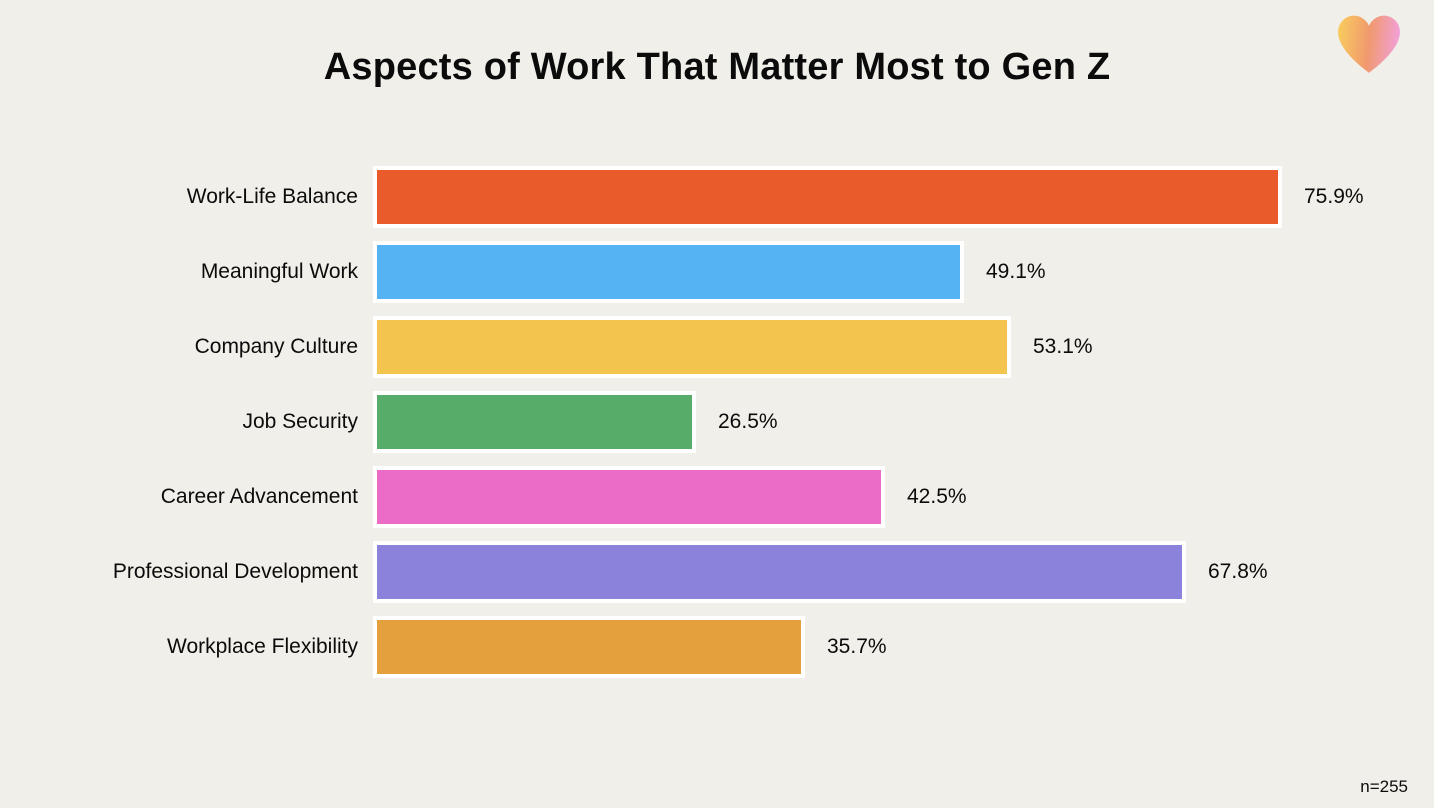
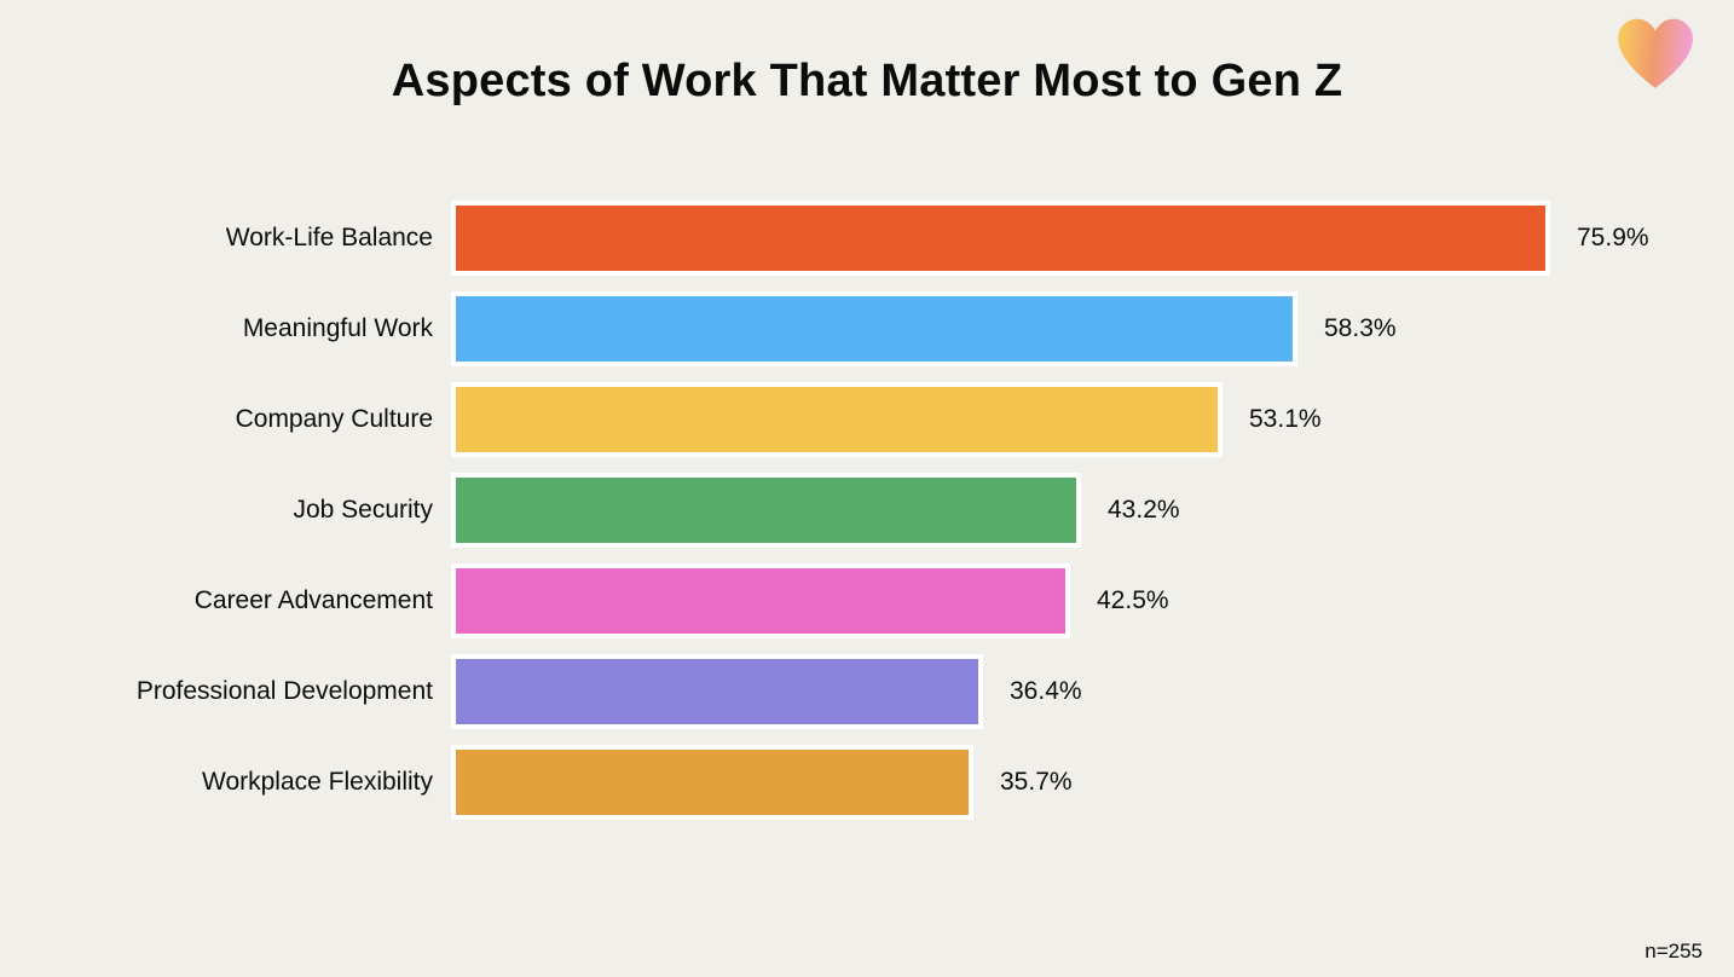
Meaningful Work: 49.1% -> 58.3%
Job Security: 26.5% -> 43.2%
Professional Development: 67.8% -> 36.4%
